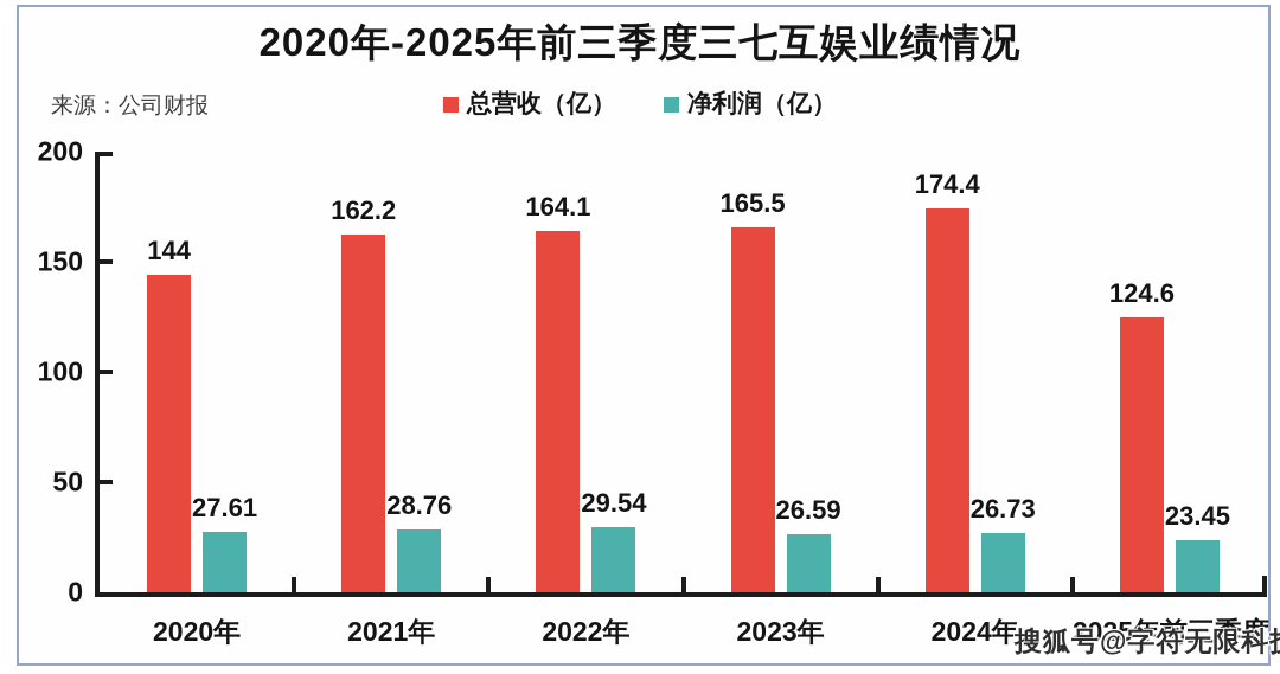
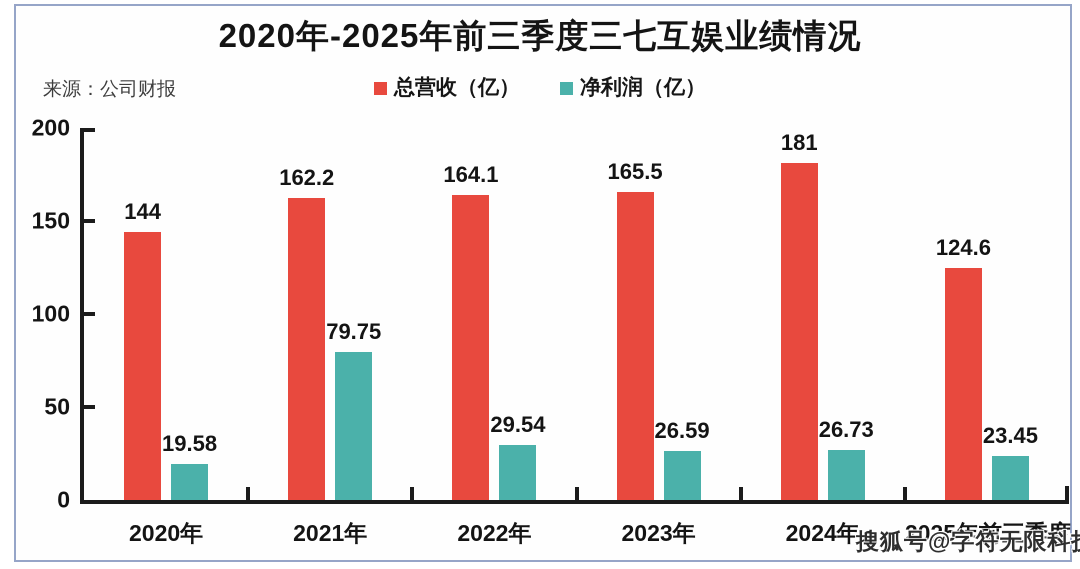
净利润（亿）/2020年: 27.61 -> 19.58
净利润（亿）/2021年: 28.76 -> 79.75
总营收（亿）/2024年: 174.4 -> 181
